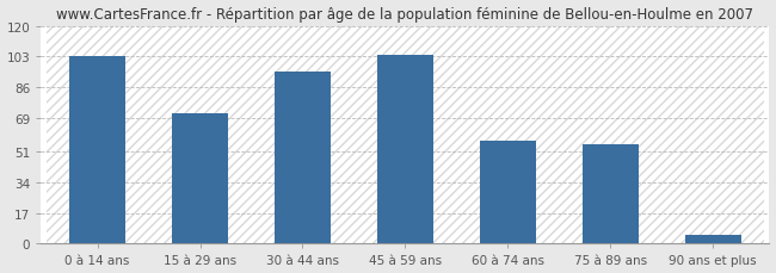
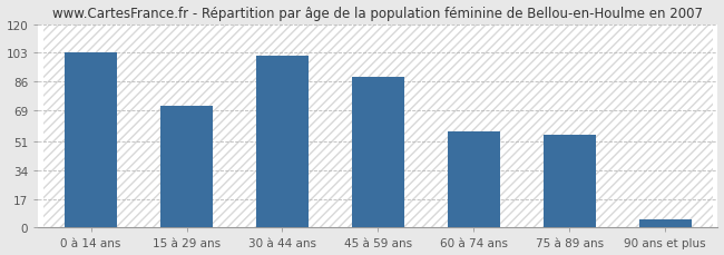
30 à 44 ans: 95 -> 101
45 à 59 ans: 104 -> 89
